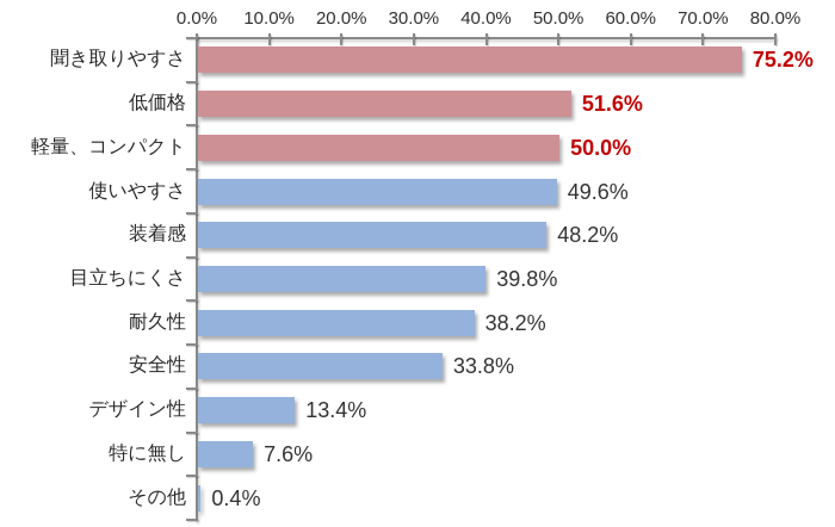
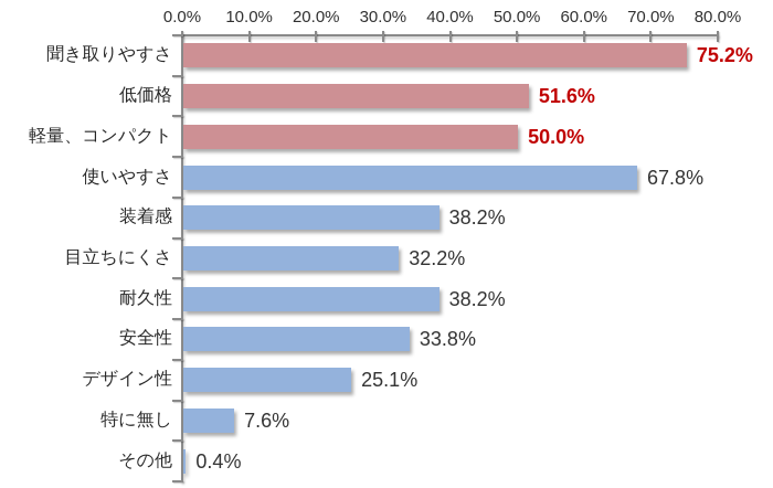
使いやすさ: 49.6% -> 67.8%
装着感: 48.2% -> 38.2%
目立ちにくさ: 39.8% -> 32.2%
デザイン性: 13.4% -> 25.1%
